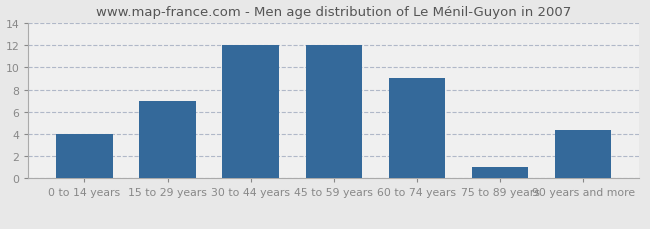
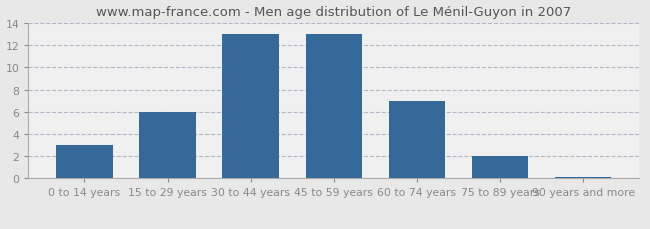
0 to 14 years: 4.0 -> 3.0
15 to 29 years: 7.0 -> 6.0
30 to 44 years: 12.0 -> 13.0
45 to 59 years: 12.0 -> 13.0
60 to 74 years: 9.0 -> 7.0
75 to 89 years: 1.0 -> 2.0
90 years and more: 4.4 -> 0.1
